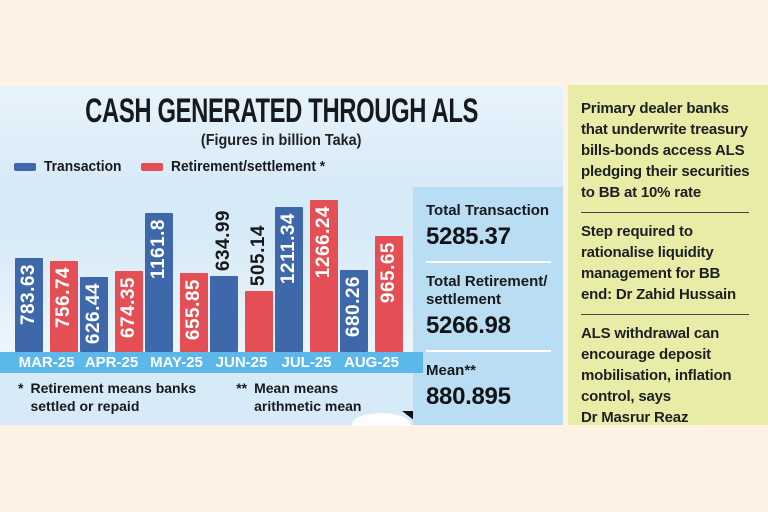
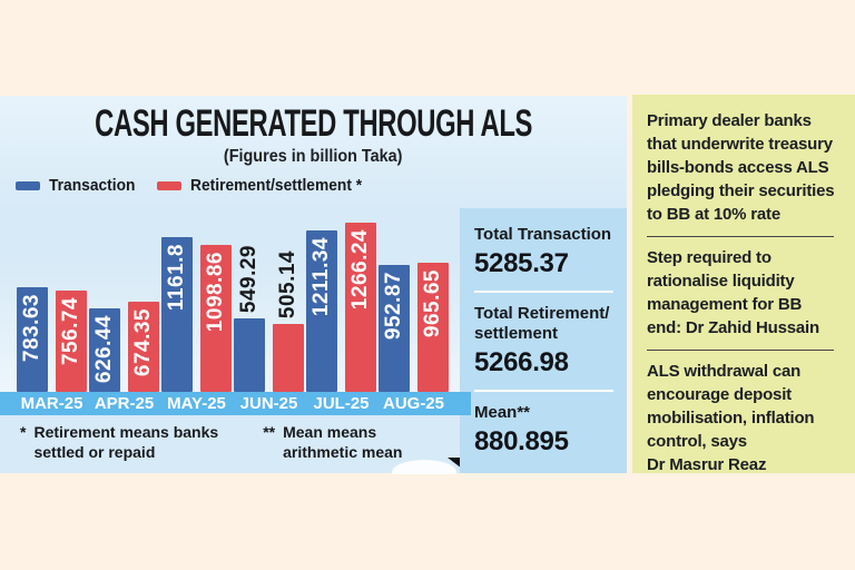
Retirement/settlement */MAY-25: 655.85 -> 1098.86
Transaction/JUN-25: 634.99 -> 549.29
Transaction/AUG-25: 680.26 -> 952.87
